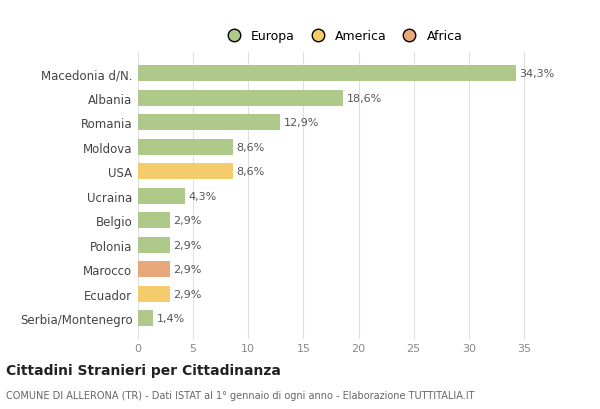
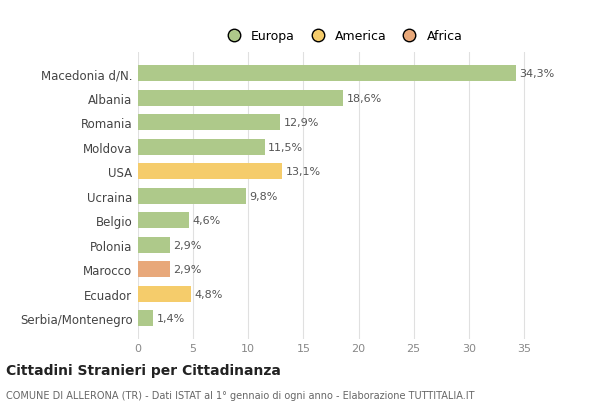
Moldova: 8,6% -> 11,5%
USA: 8,6% -> 13,1%
Ucraina: 4,3% -> 9,8%
Belgio: 2,9% -> 4,6%
Ecuador: 2,9% -> 4,8%
